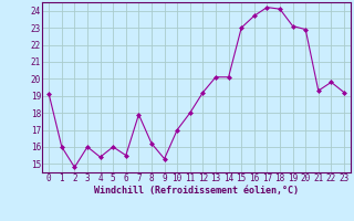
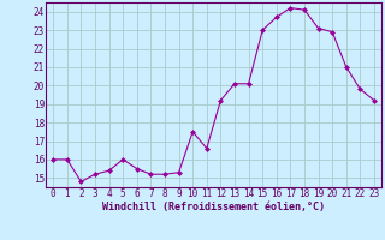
0: 19.1 -> 16.0
3: 16.0 -> 15.2
7: 17.9 -> 15.2
8: 16.2 -> 15.2
10: 17.0 -> 17.5
11: 18.0 -> 16.6
21: 19.3 -> 21.0
